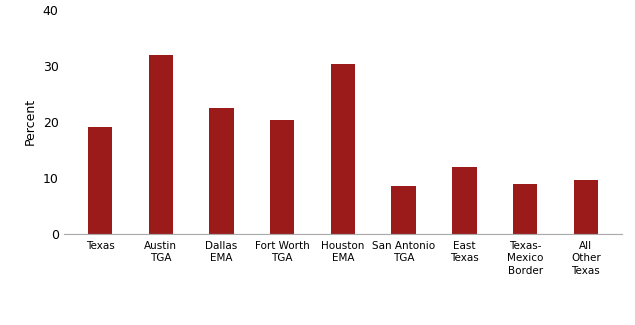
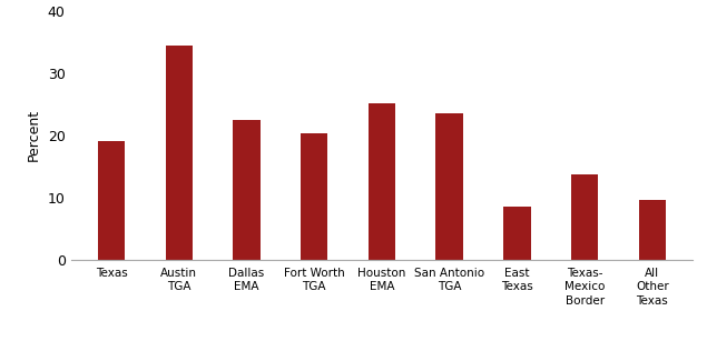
Austin TGA: 32.0 -> 34.5
Houston EMA: 30.4 -> 25.2
San Antonio TGA: 8.6 -> 23.5
East Texas: 12.0 -> 8.6
Texas- Mexico Border: 9.0 -> 13.7
